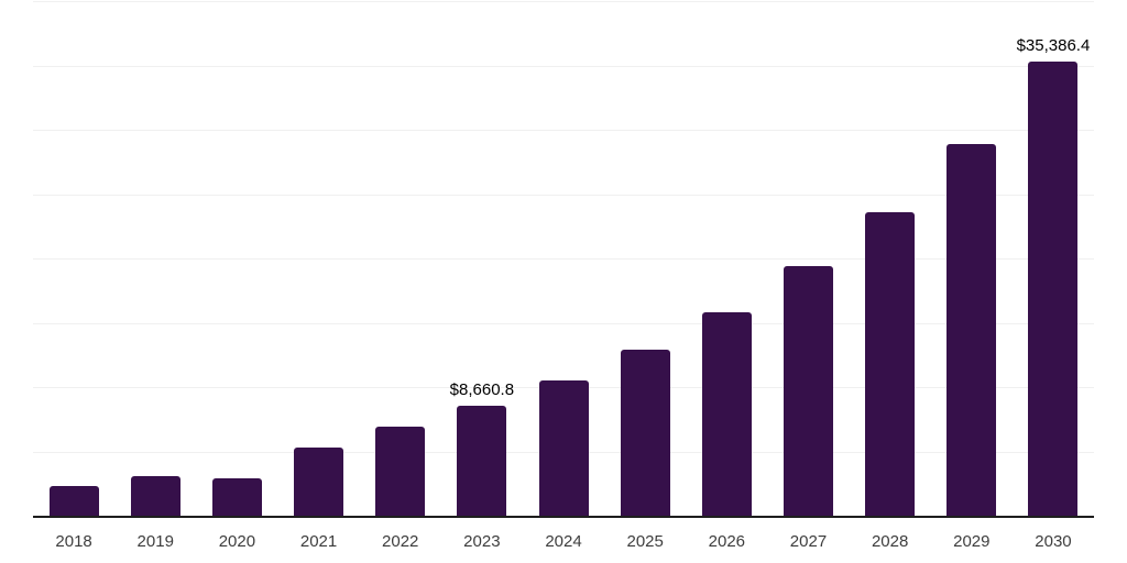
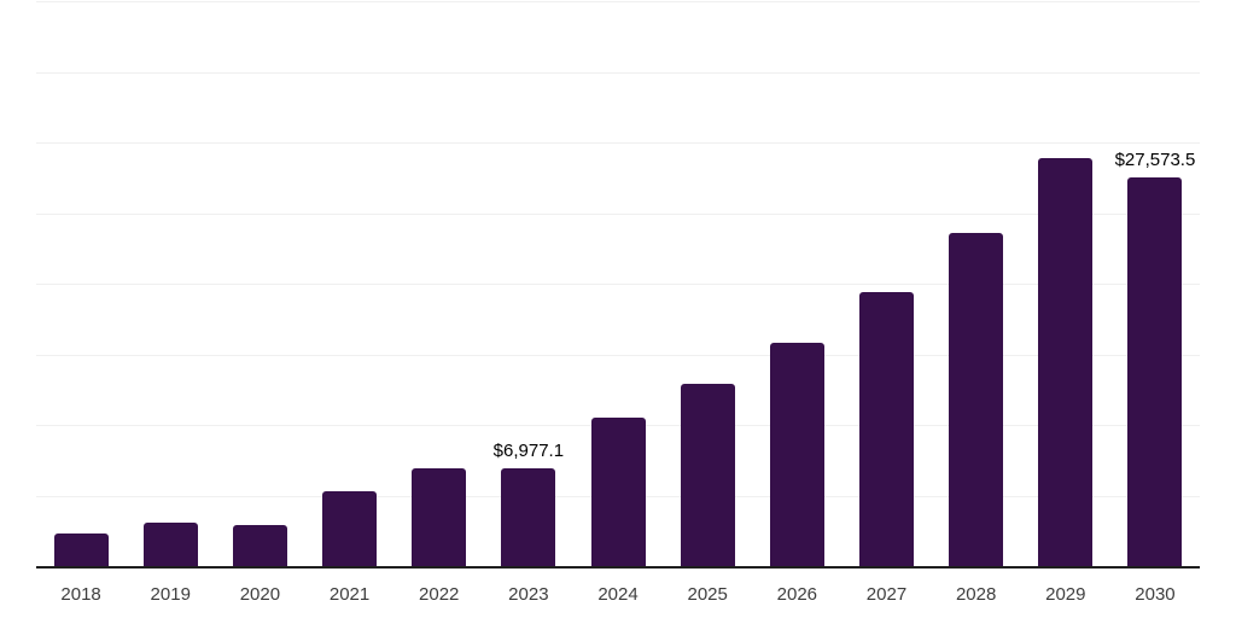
2023: $8,660.8 -> $6,977.1
2030: $35,386.4 -> $27,573.5
